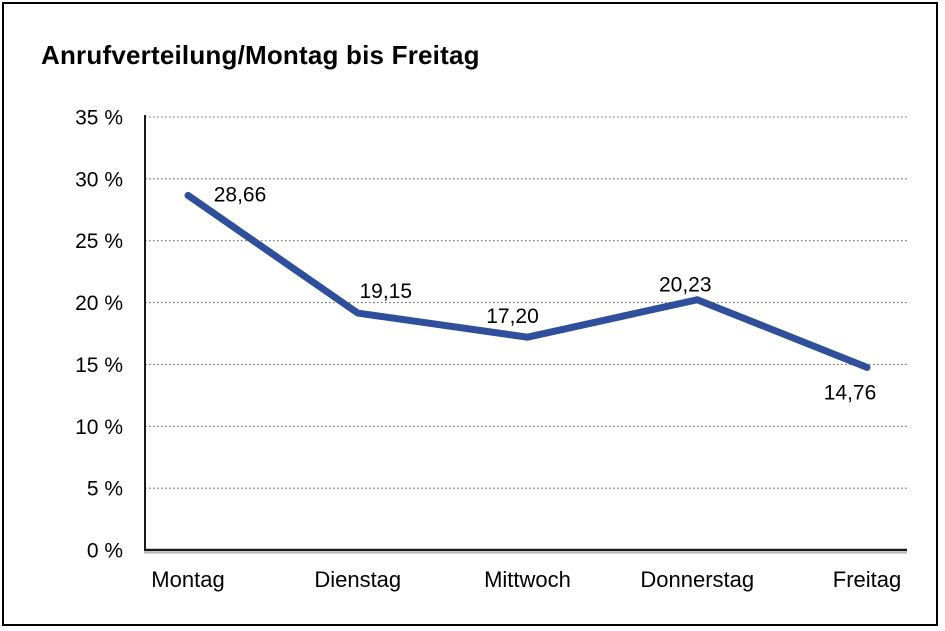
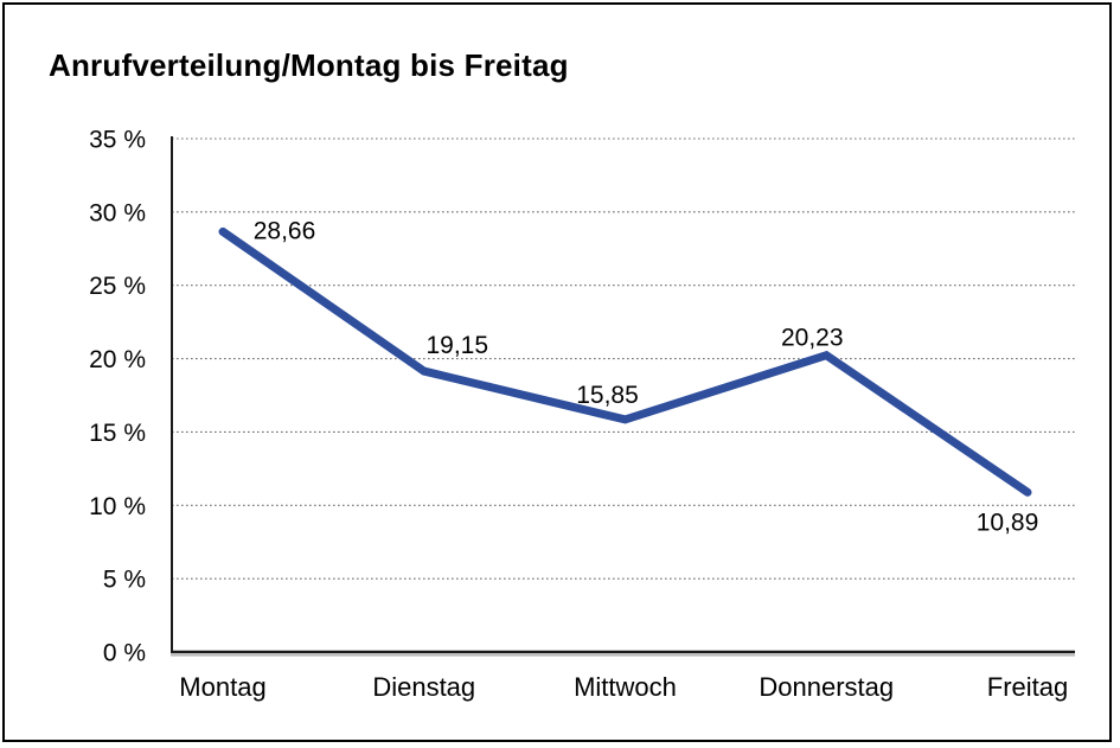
Mittwoch: 17,20 -> 15,85
Freitag: 14,76 -> 10,89
